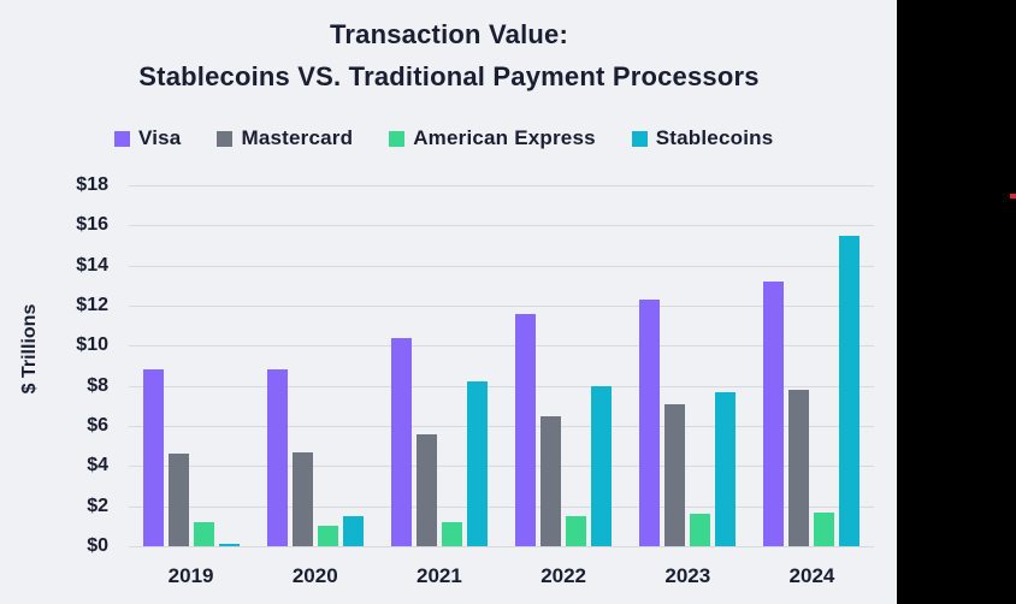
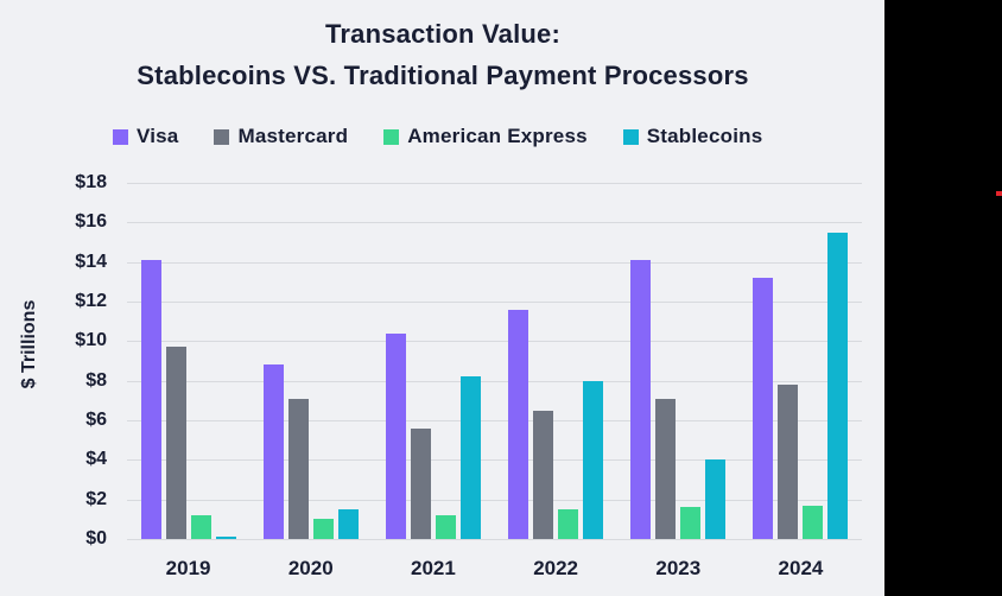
Visa/2019: $8.8 -> $14.1
Mastercard/2019: $4.6 -> $9.7
Mastercard/2020: $4.7 -> $7.1
Visa/2023: $12.3 -> $14.1
Stablecoins/2023: $7.7 -> $4.0
